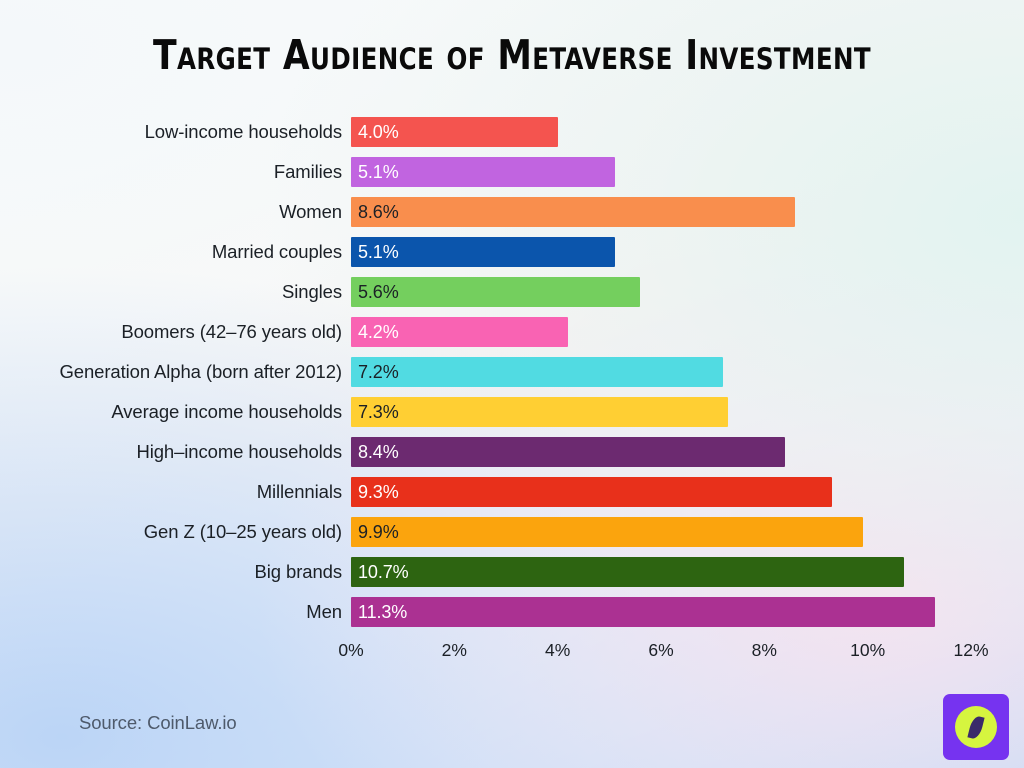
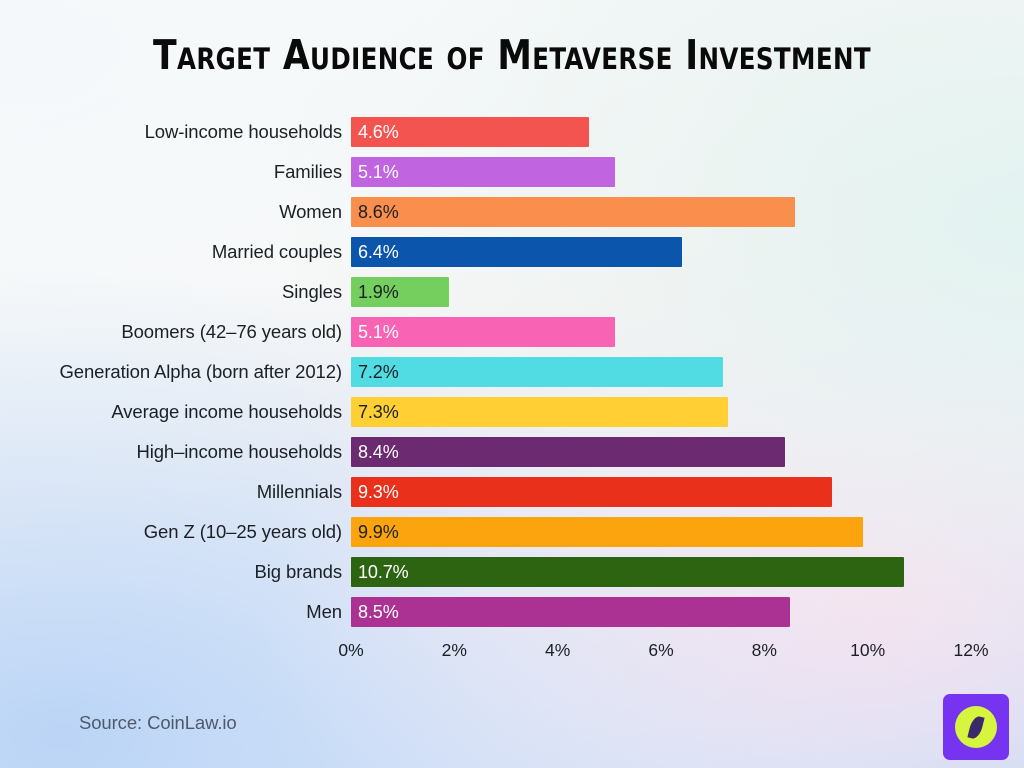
Low-income households: 4.0% -> 4.6%
Married couples: 5.1% -> 6.4%
Singles: 5.6% -> 1.9%
Boomers (42–76 years old): 4.2% -> 5.1%
Men: 11.3% -> 8.5%
